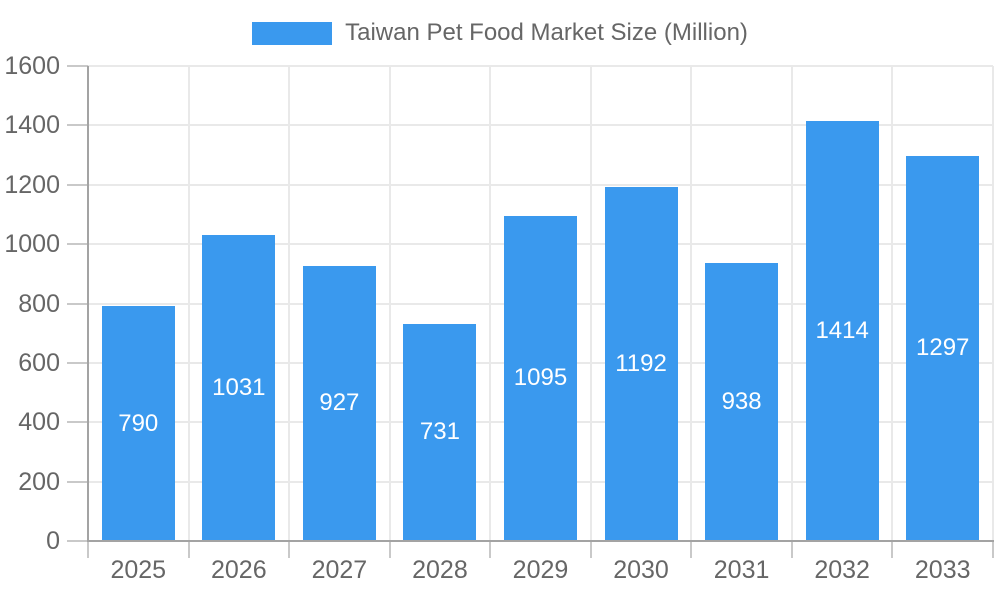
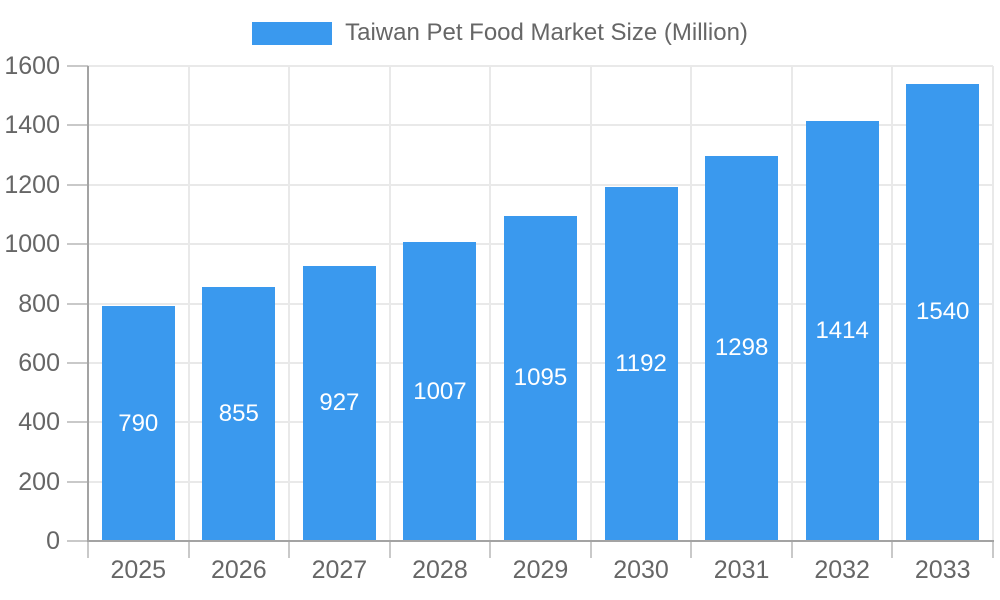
2026: 1031 -> 855
2028: 731 -> 1007
2031: 938 -> 1298
2033: 1297 -> 1540
